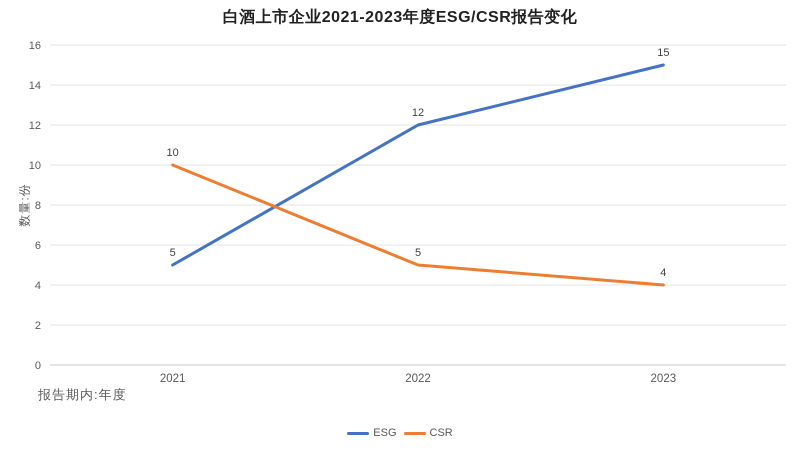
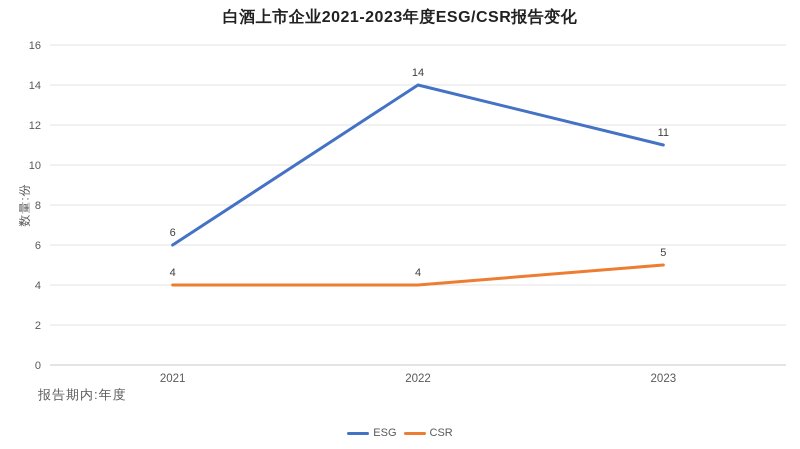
ESG/2021: 5 -> 6
CSR/2021: 10 -> 4
ESG/2022: 12 -> 14
CSR/2022: 5 -> 4
ESG/2023: 15 -> 11
CSR/2023: 4 -> 5
